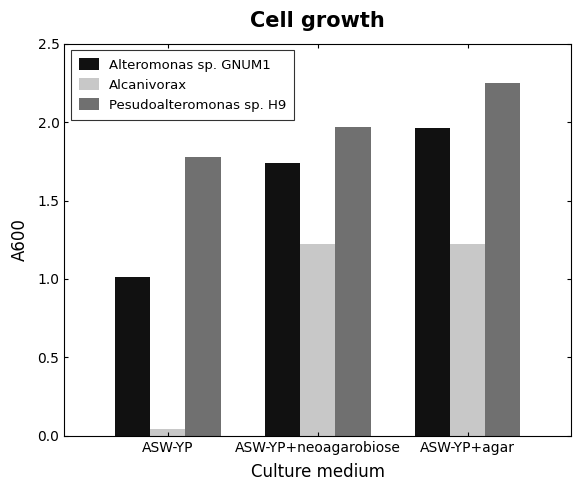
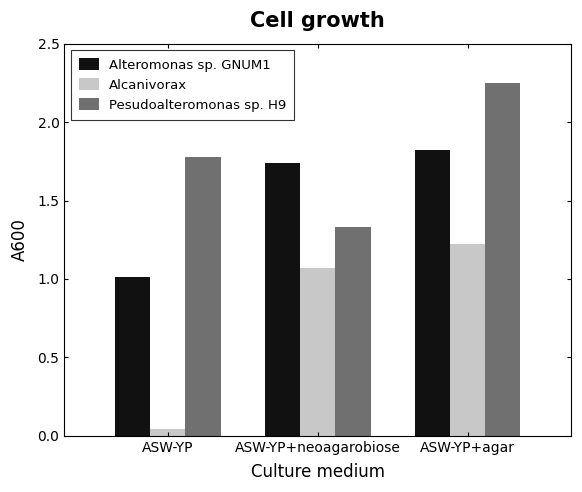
Alcanivorax/ASW-YP+neoagarobiose: 1.22 -> 1.07
Pesudoalteromonas sp. H9/ASW-YP+neoagarobiose: 1.97 -> 1.33
Alteromonas sp. GNUM1/ASW-YP+agar: 1.96 -> 1.82
